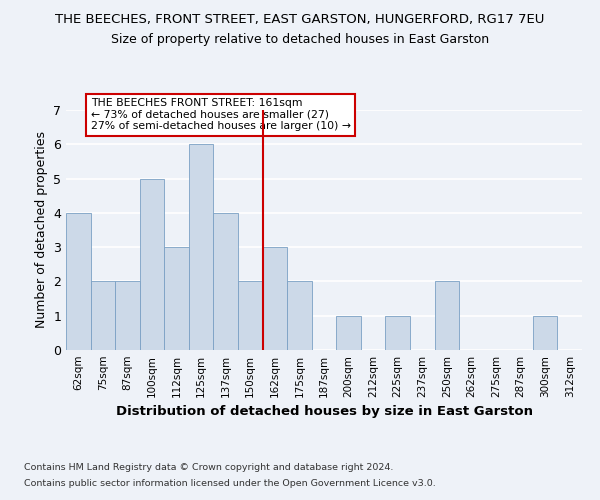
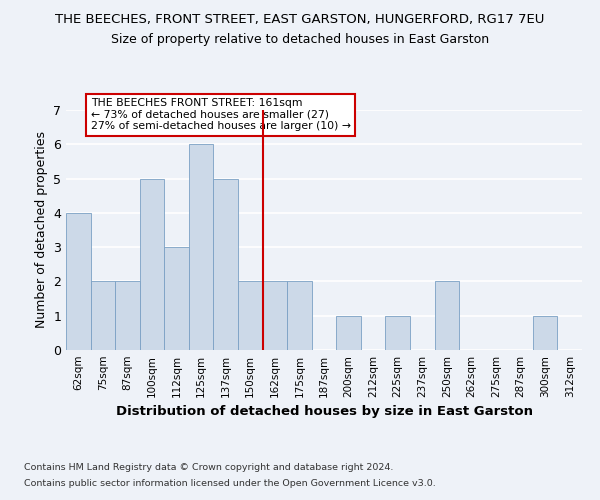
137sqm: 4 -> 5
162sqm: 3 -> 2
